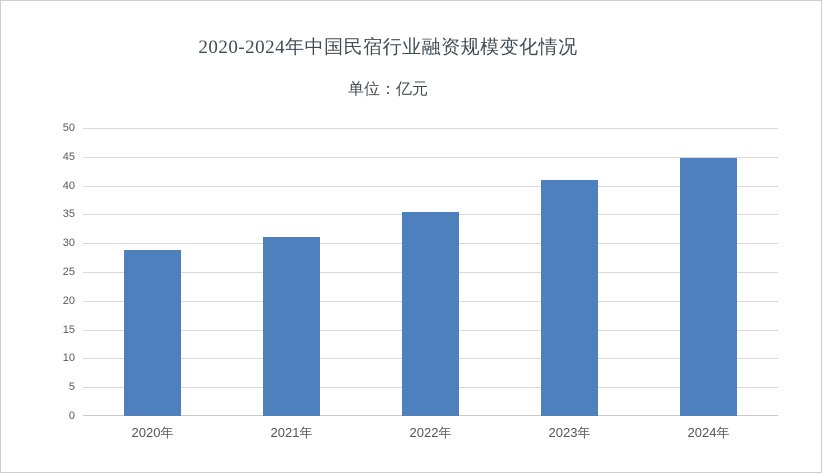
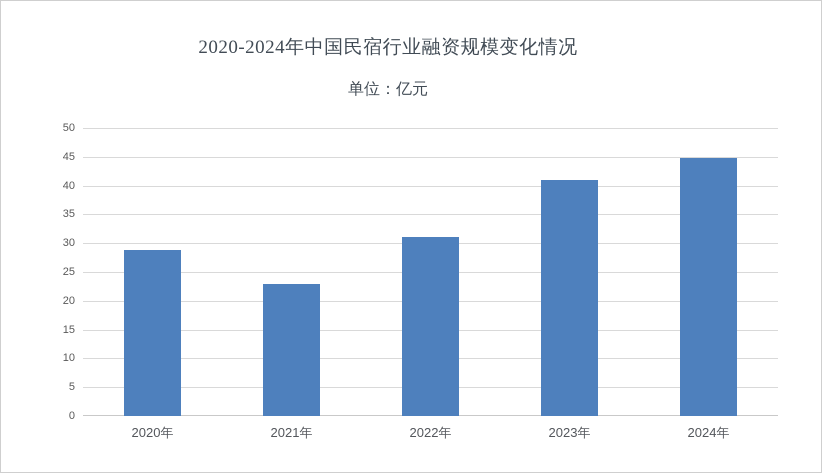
2021年: 31 -> 23
2022年: 36 -> 31
